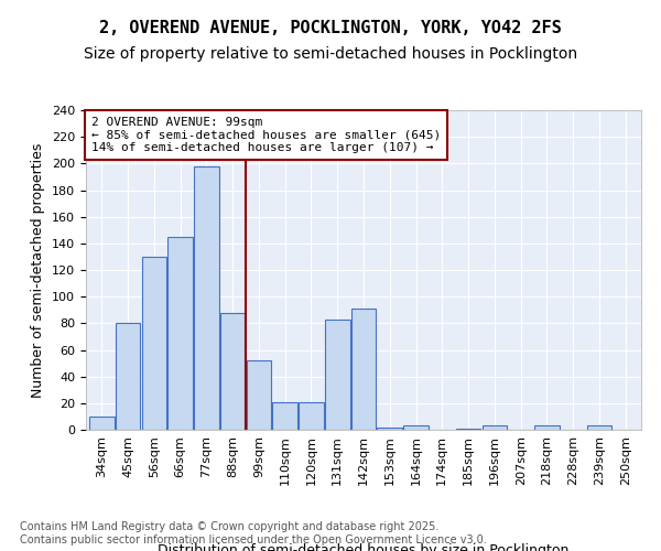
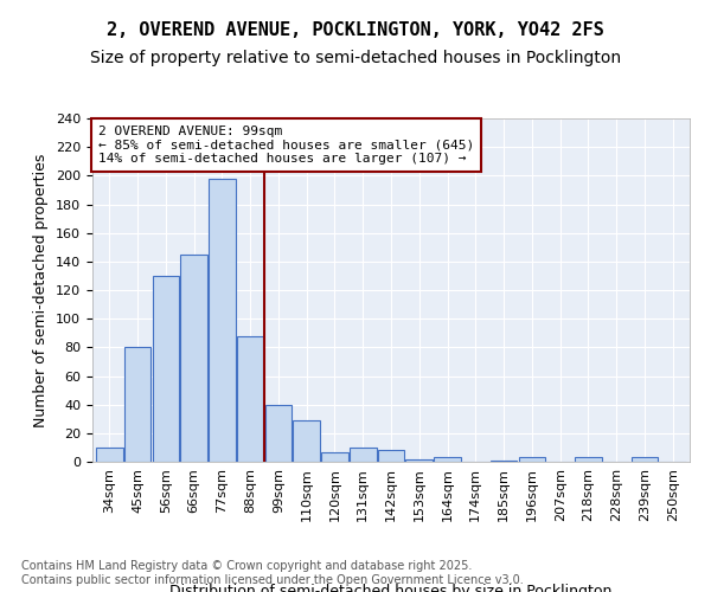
99sqm: 52 -> 40
110sqm: 21 -> 29
120sqm: 21 -> 7
131sqm: 83 -> 10
142sqm: 91 -> 8
